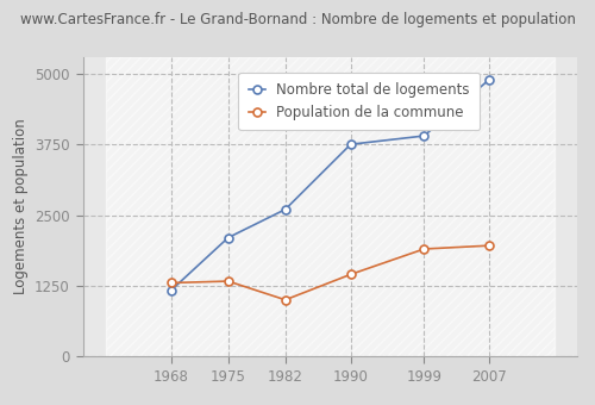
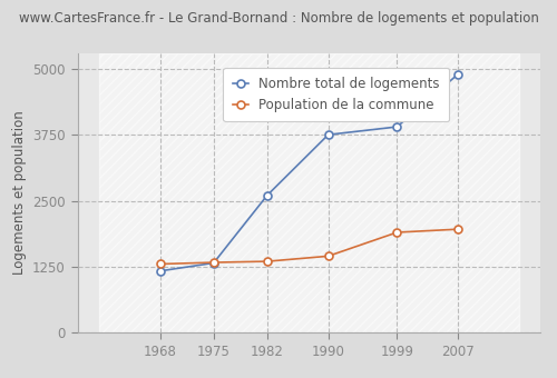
Nombre total de logements/1975: 2100 -> 1320
Population de la commune/1982: 1000 -> 1350
